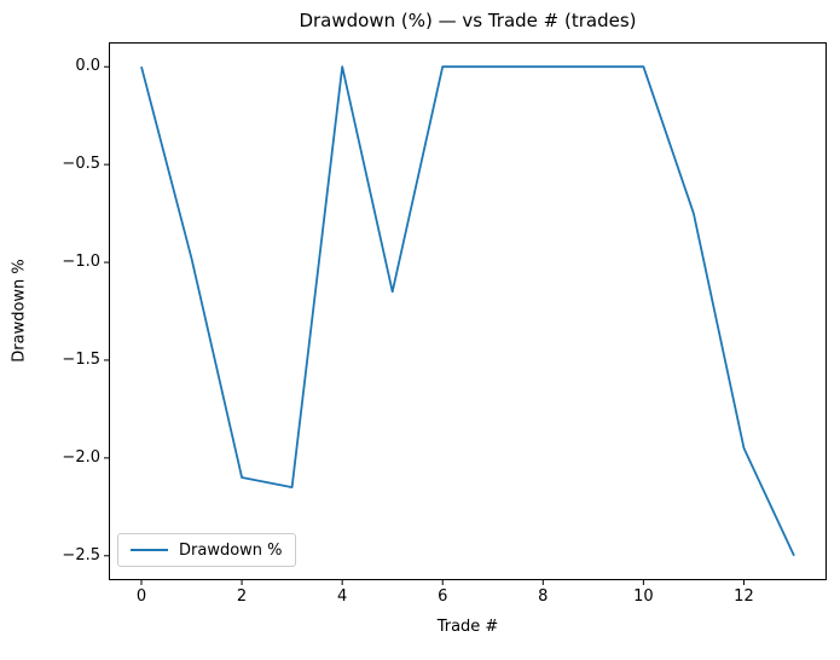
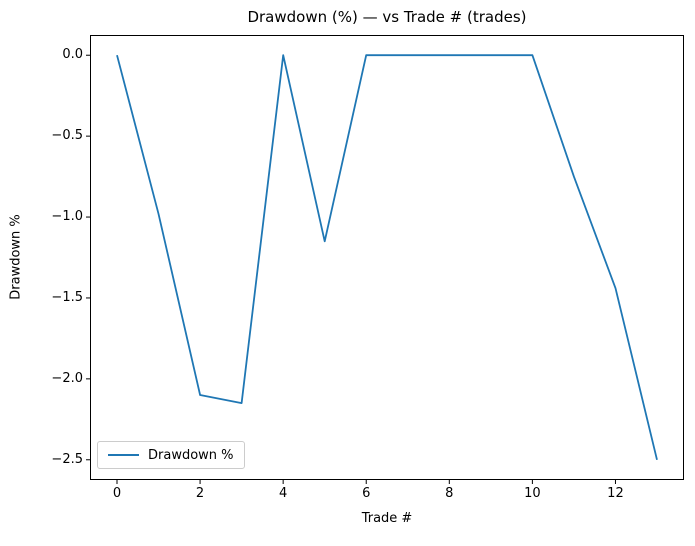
12: -1.95 -> -1.44
